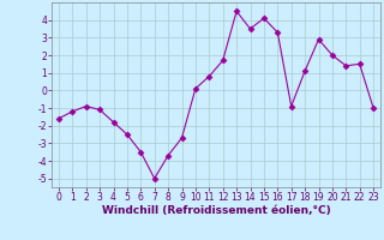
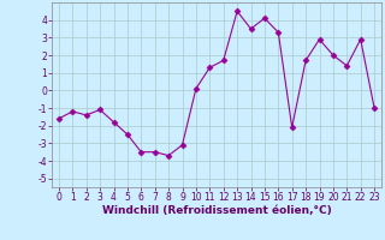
2: -0.9 -> -1.4
7: -5.0 -> -3.5
9: -2.7 -> -3.1
11: 0.8 -> 1.3
17: -0.9 -> -2.1
18: 1.1 -> 1.7
22: 1.5 -> 2.9
